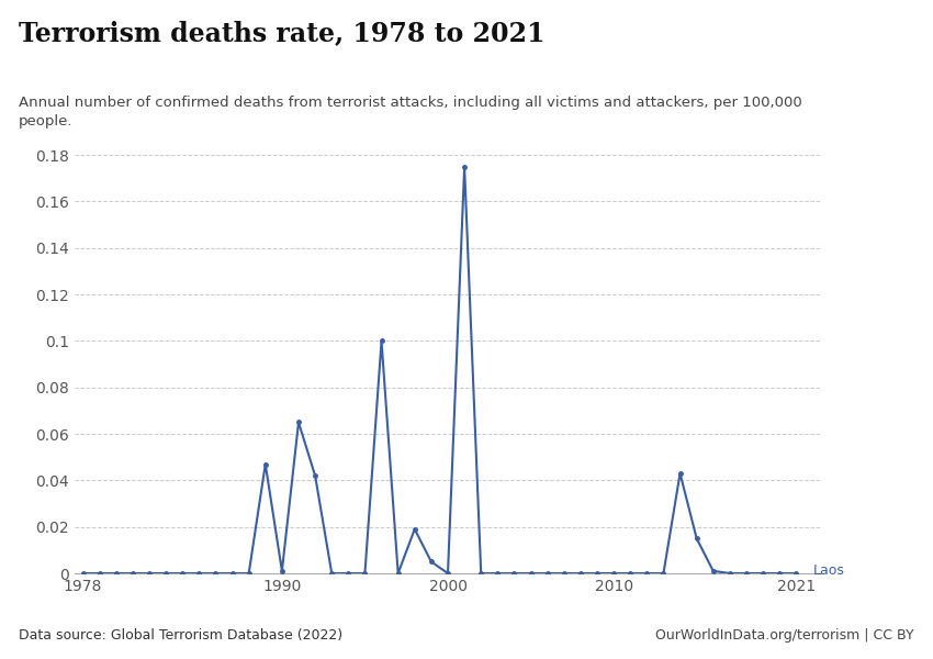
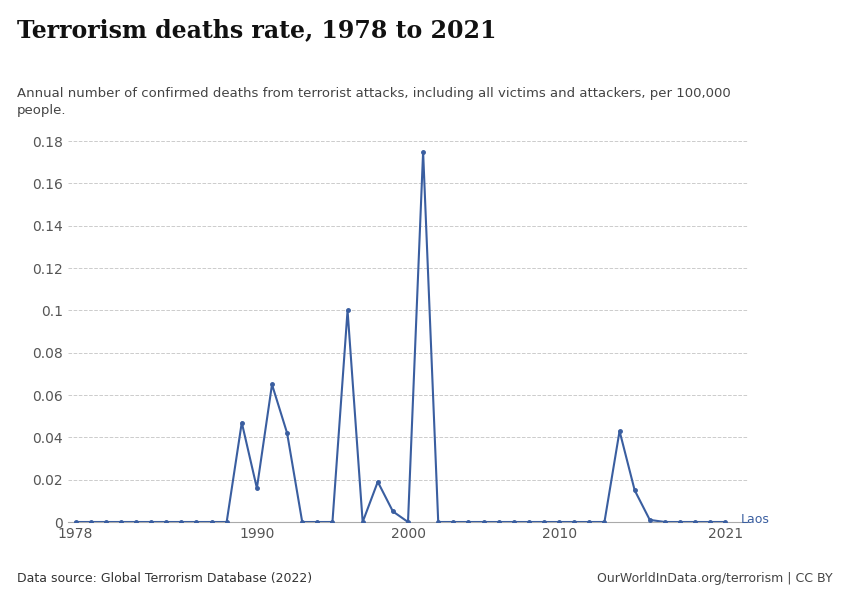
1990: 0.001 -> 0.016
